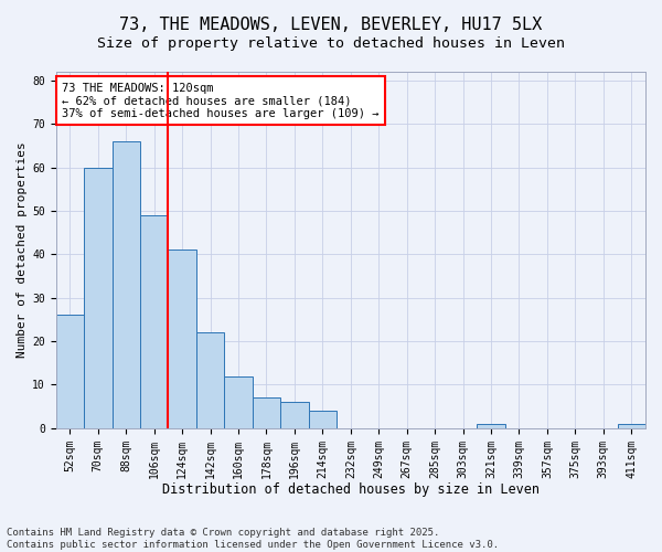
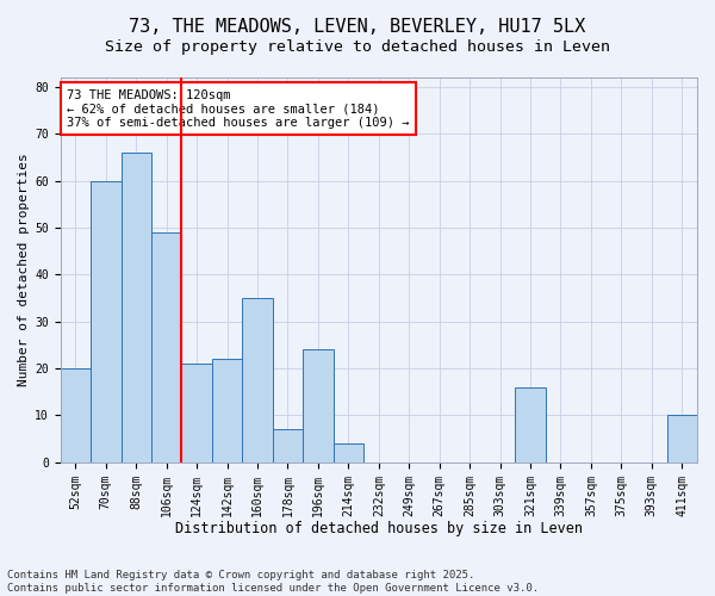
52sqm: 26 -> 20
124sqm: 41 -> 21
160sqm: 12 -> 35
196sqm: 6 -> 24
321sqm: 1 -> 16
411sqm: 1 -> 10
